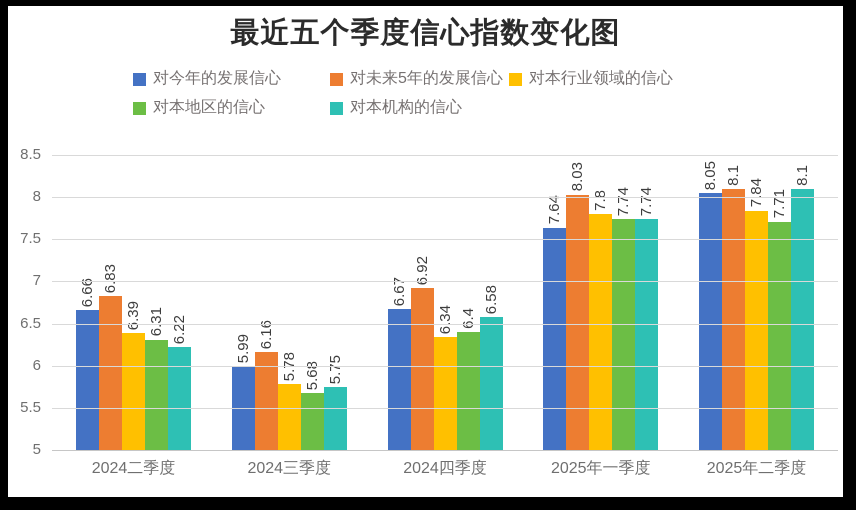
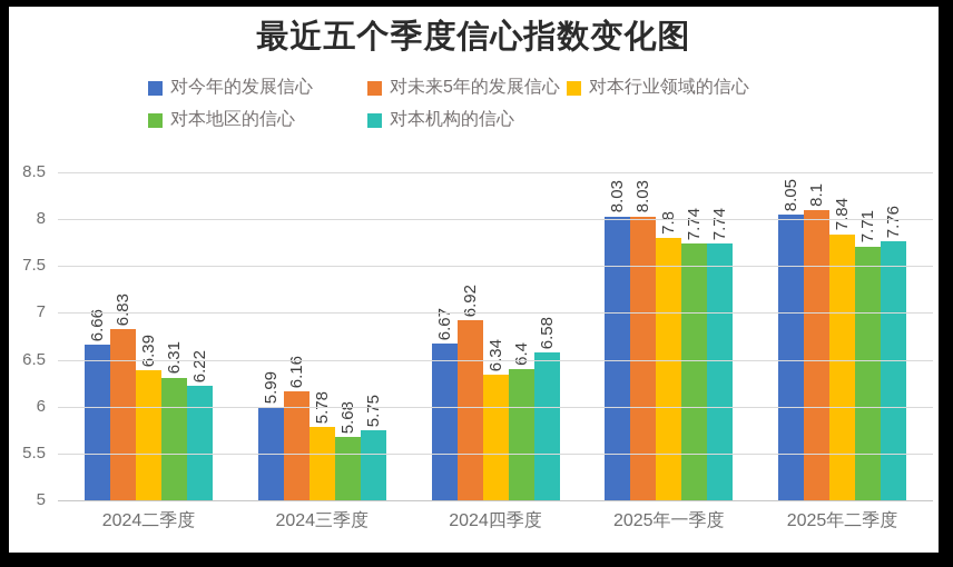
对今年的发展信心/2025年一季度: 7.64 -> 8.03
对本机构的信心/2025年二季度: 8.1 -> 7.76
